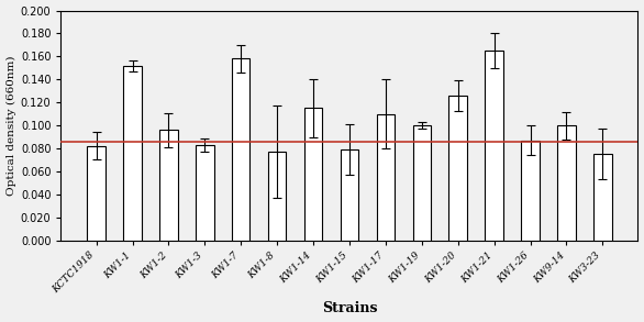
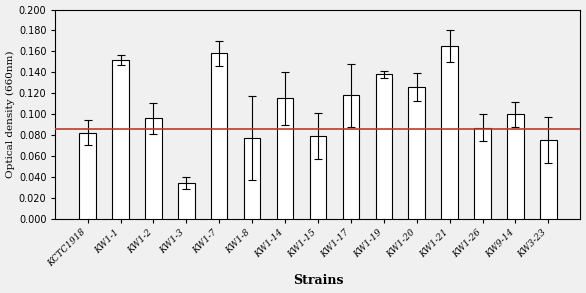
KW1-3: 0.083 -> 0.034
KW1-17: 0.110 -> 0.118
KW1-19: 0.100 -> 0.138
